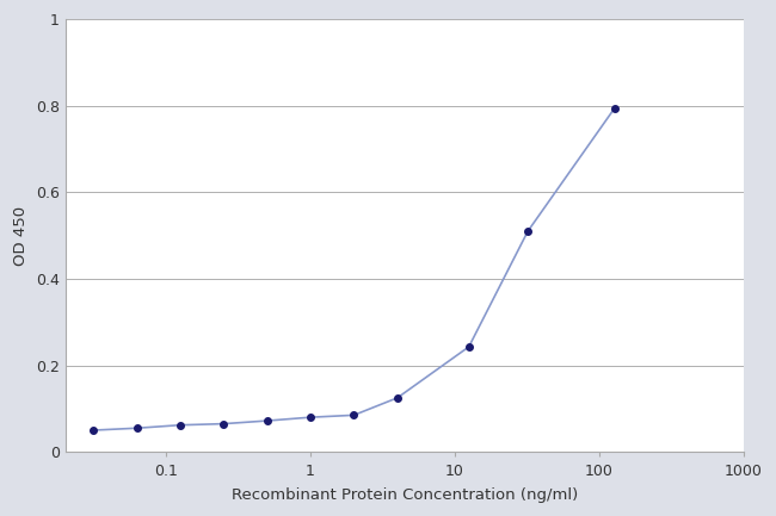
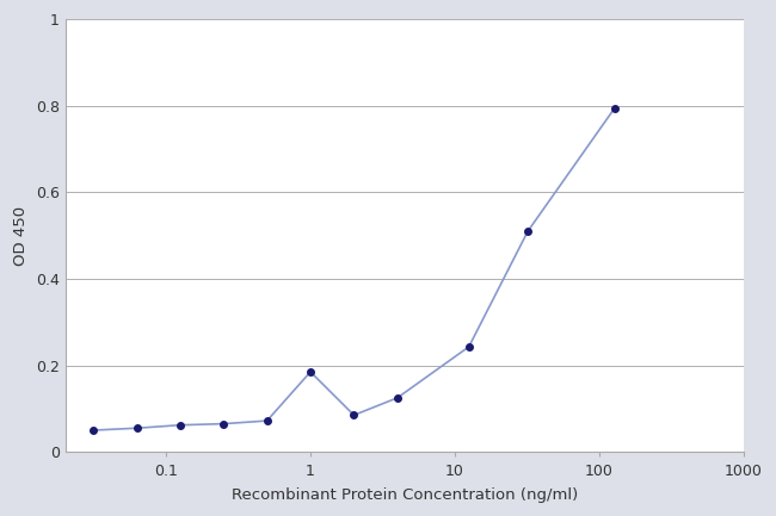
1: 0.080 -> 0.185
